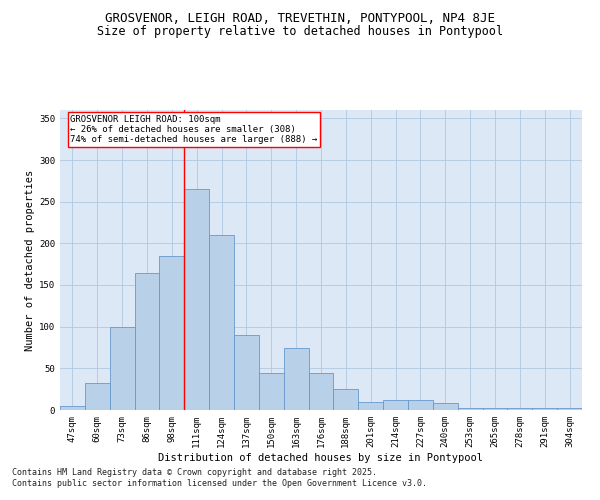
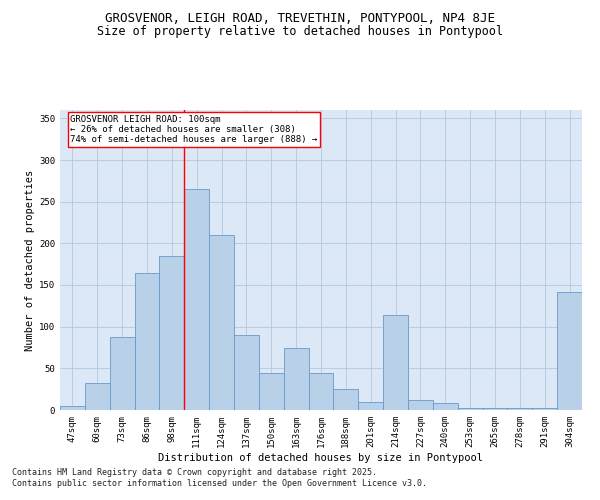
73sqm: 100 -> 88
214sqm: 12 -> 114
304sqm: 2 -> 142
